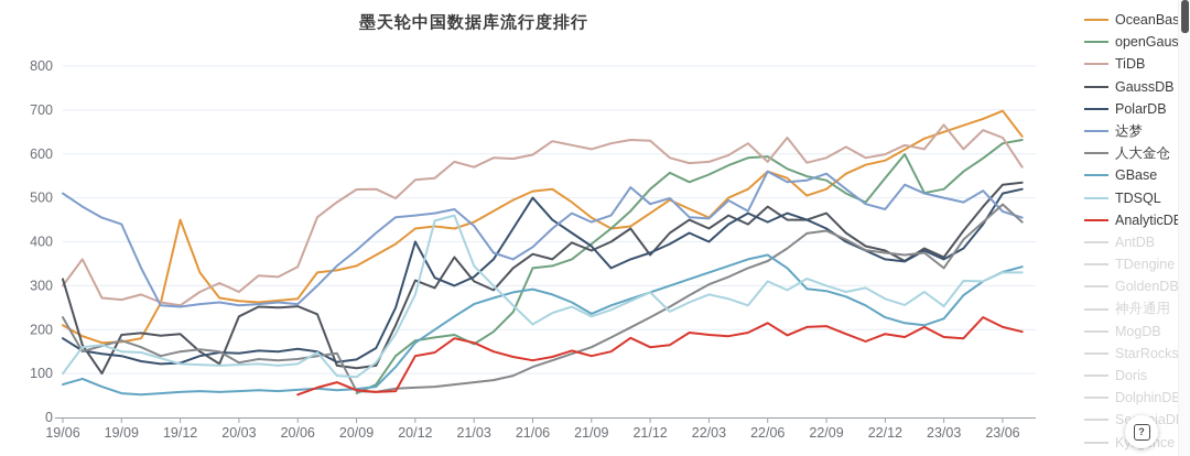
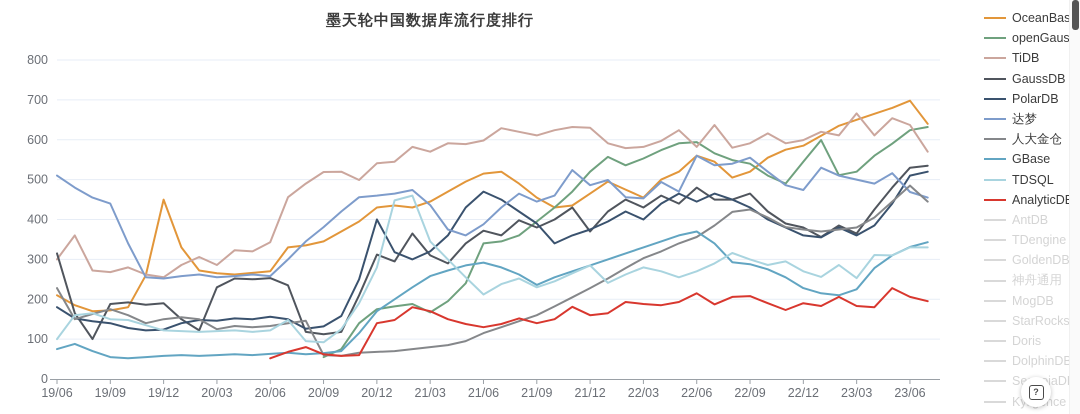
PolarDB/21/06: 500 -> 470
TDSQL/22/06: 310 -> 270
人大金仓/23/03: 340 -> 380
